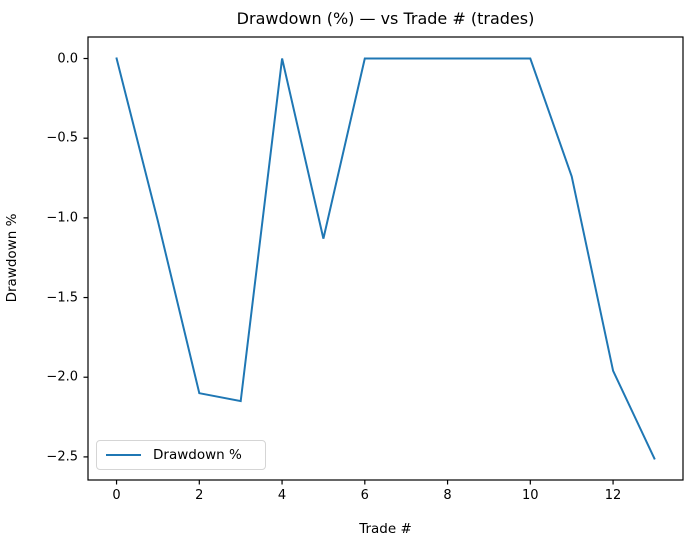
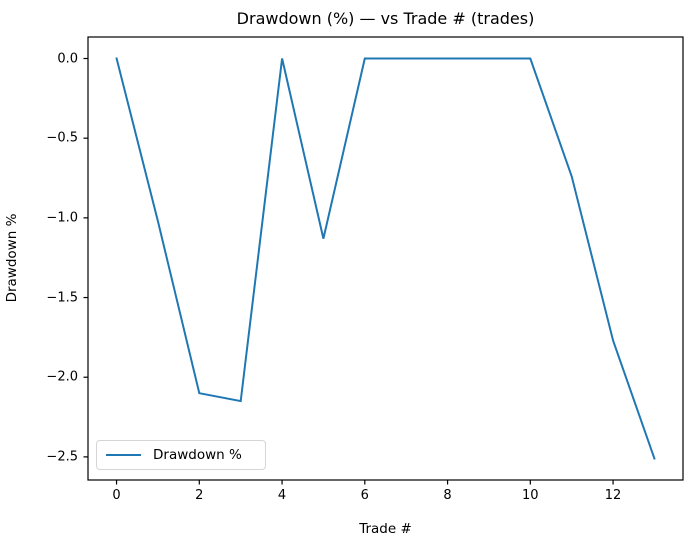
12: -1.96 -> -1.77
